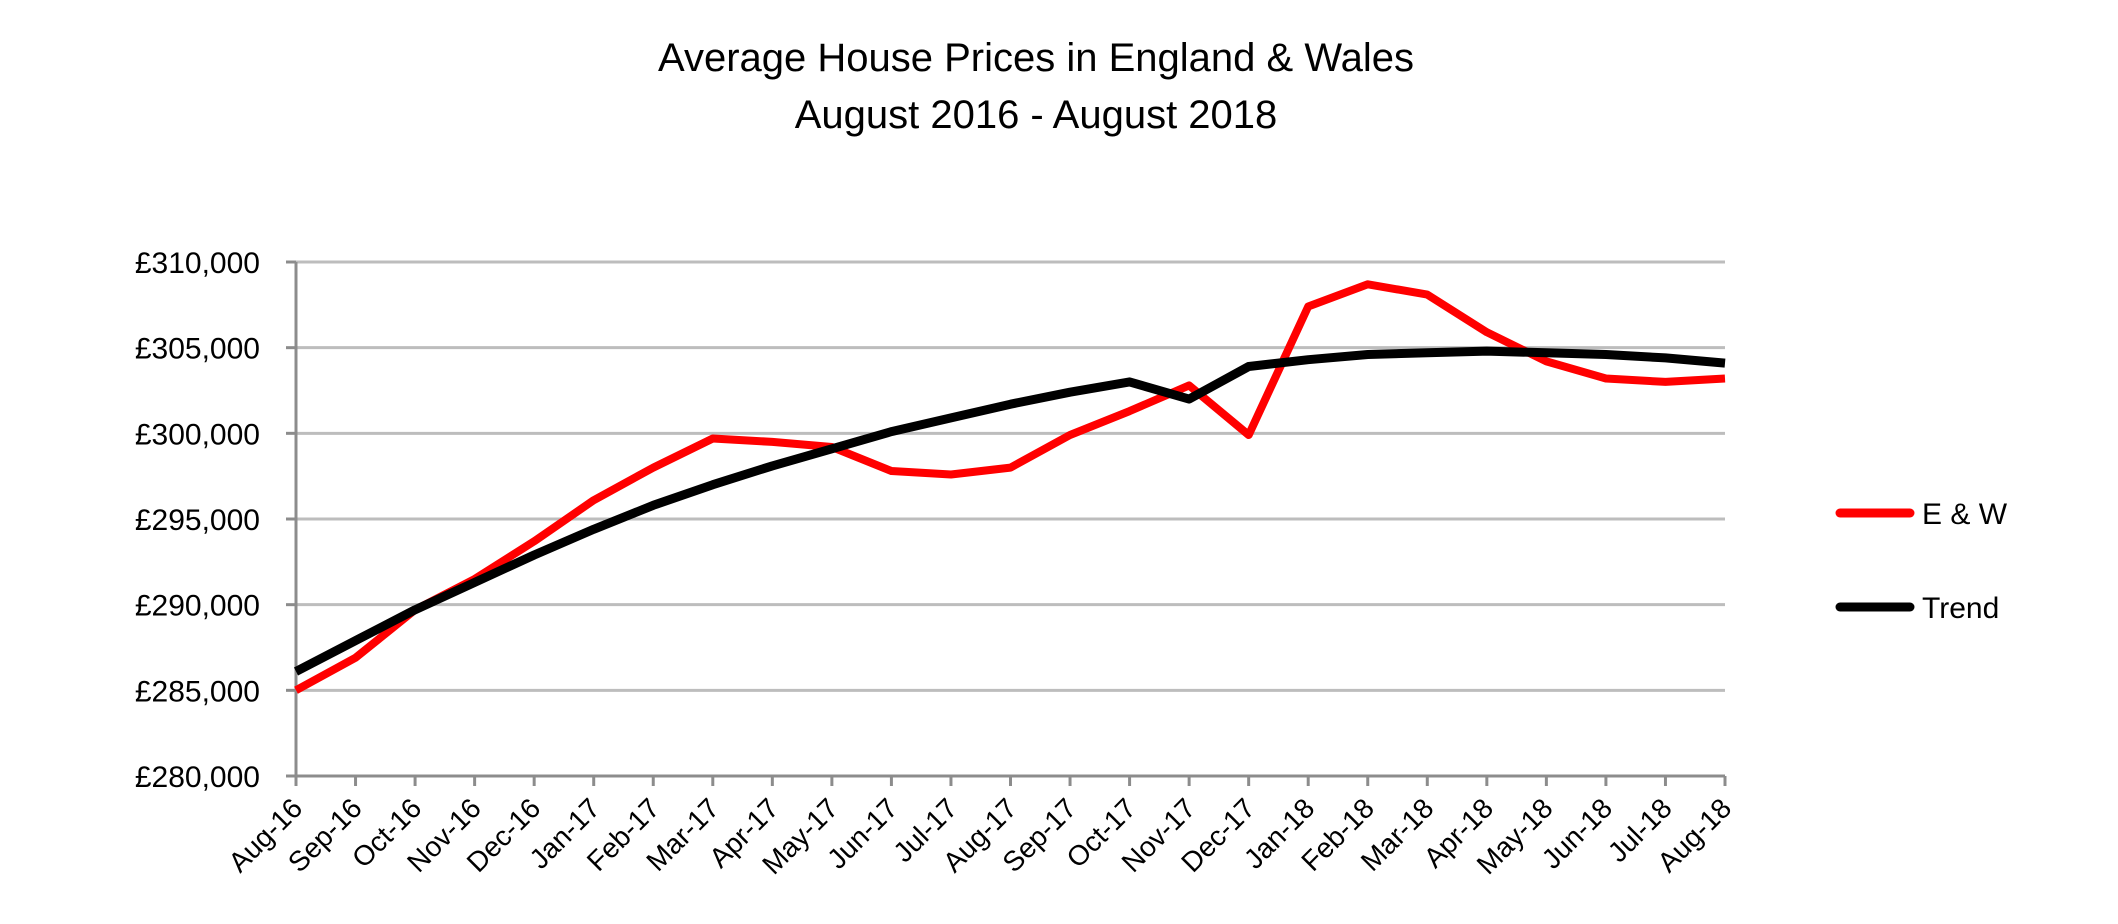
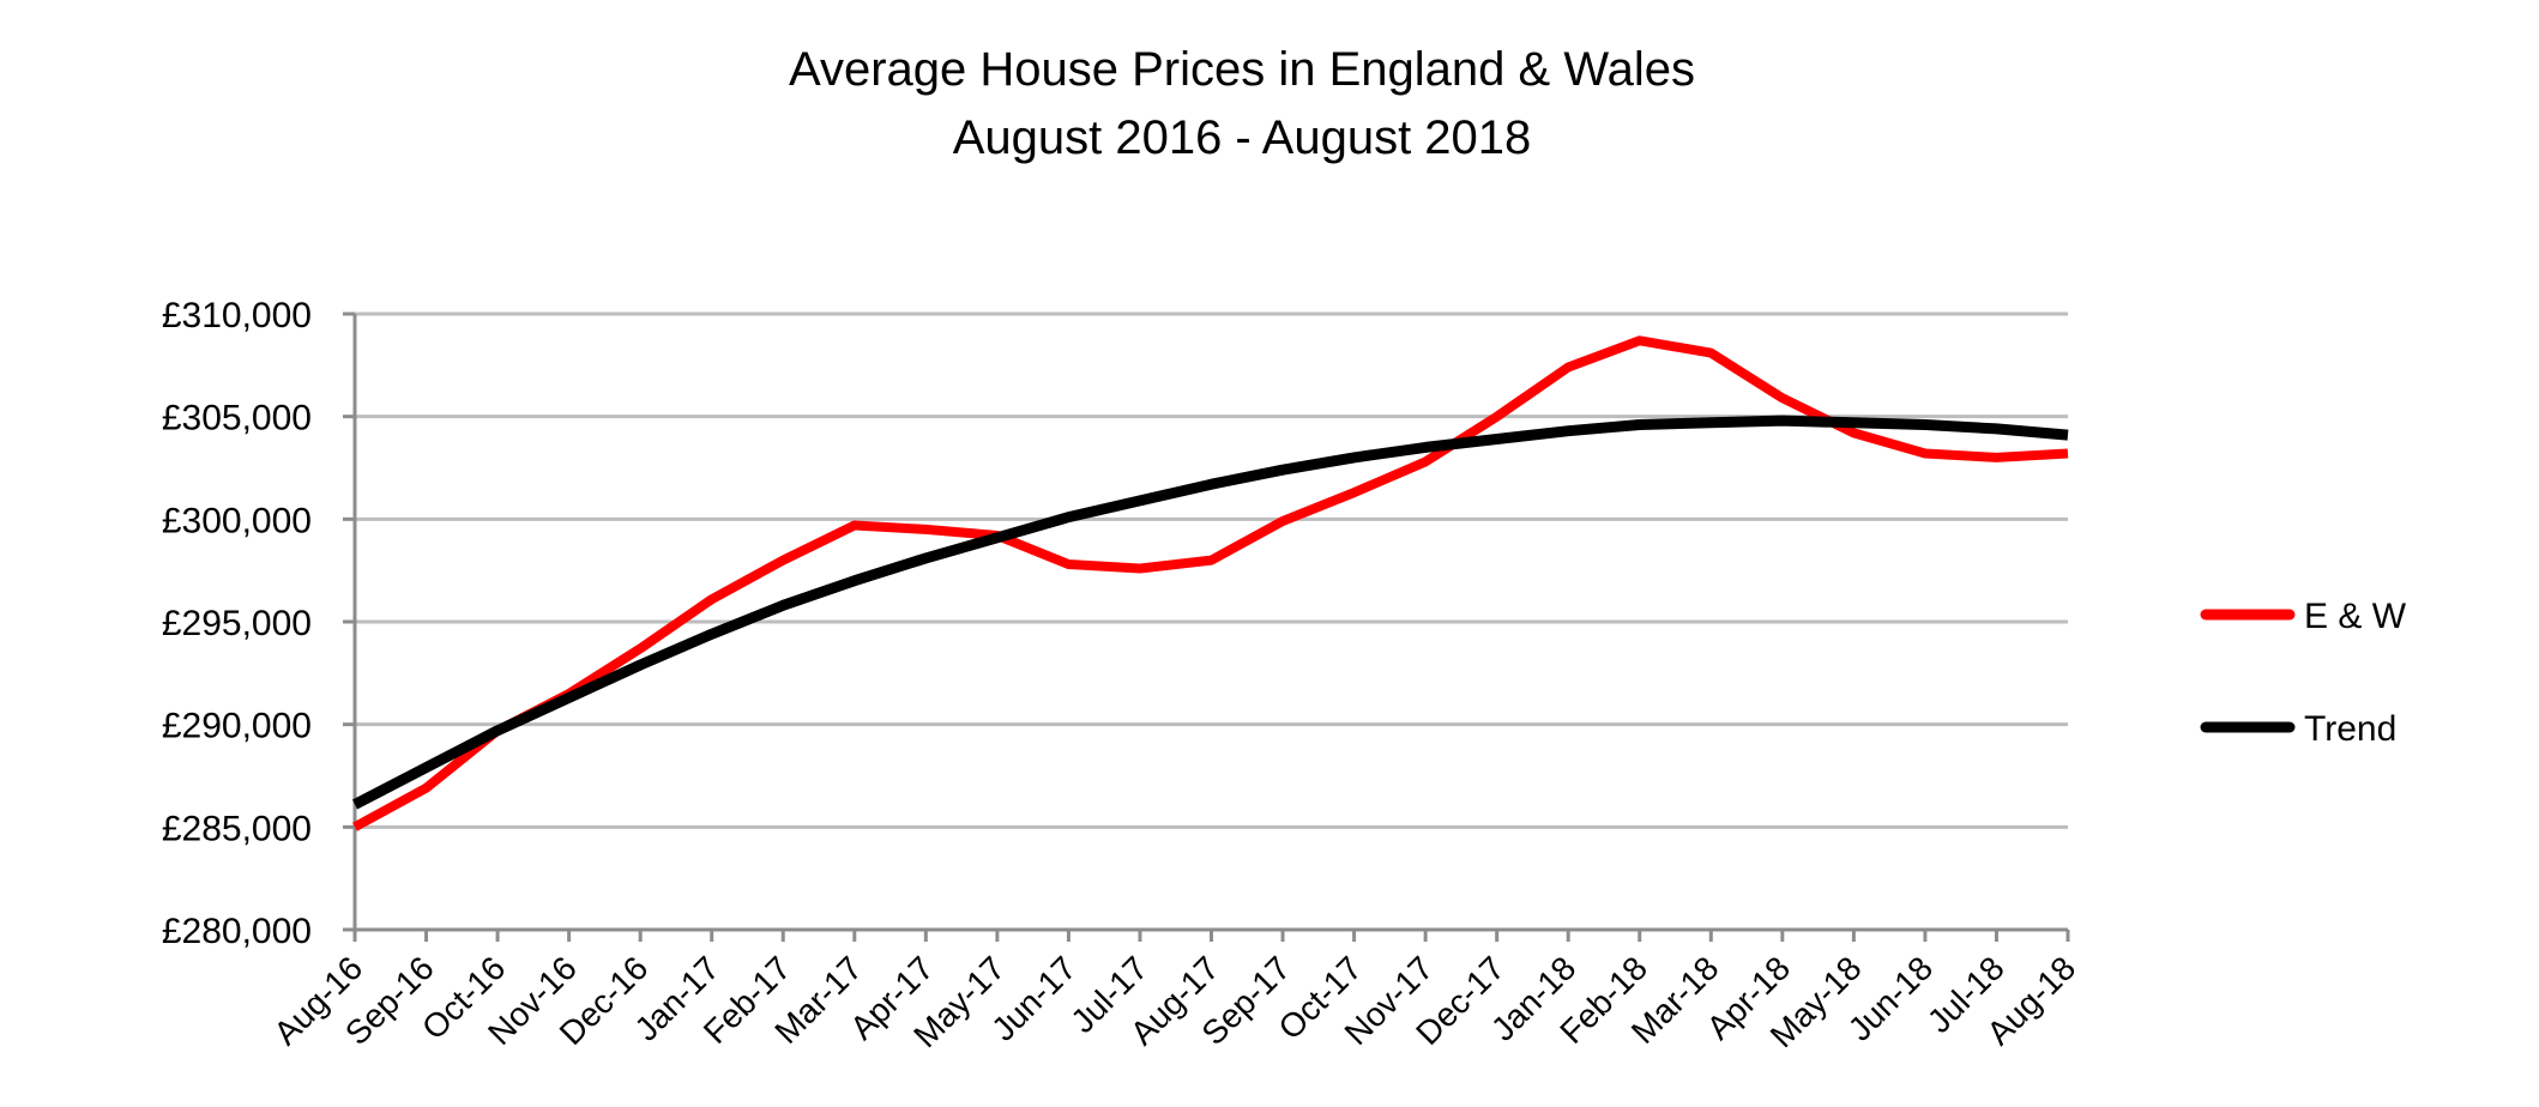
Trend/Nov-17: £302000 -> £303500
E & W/Dec-17: £299900 -> £305000
